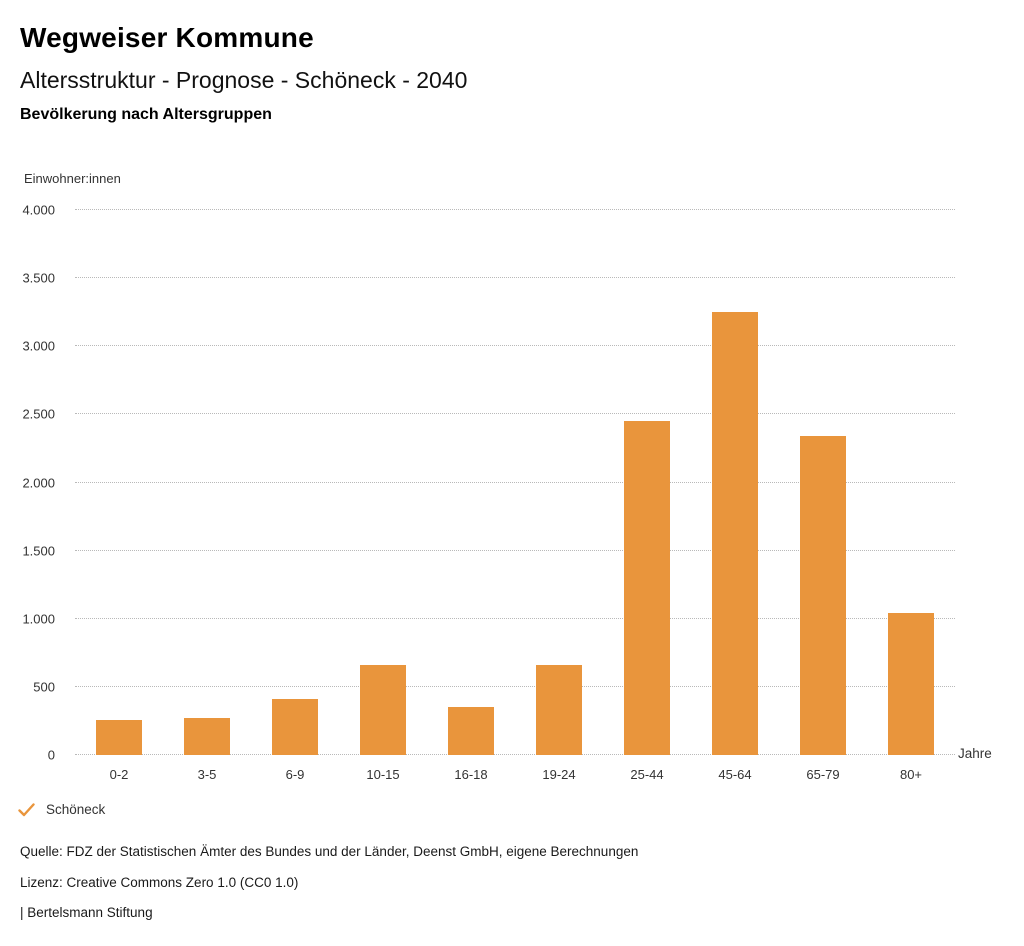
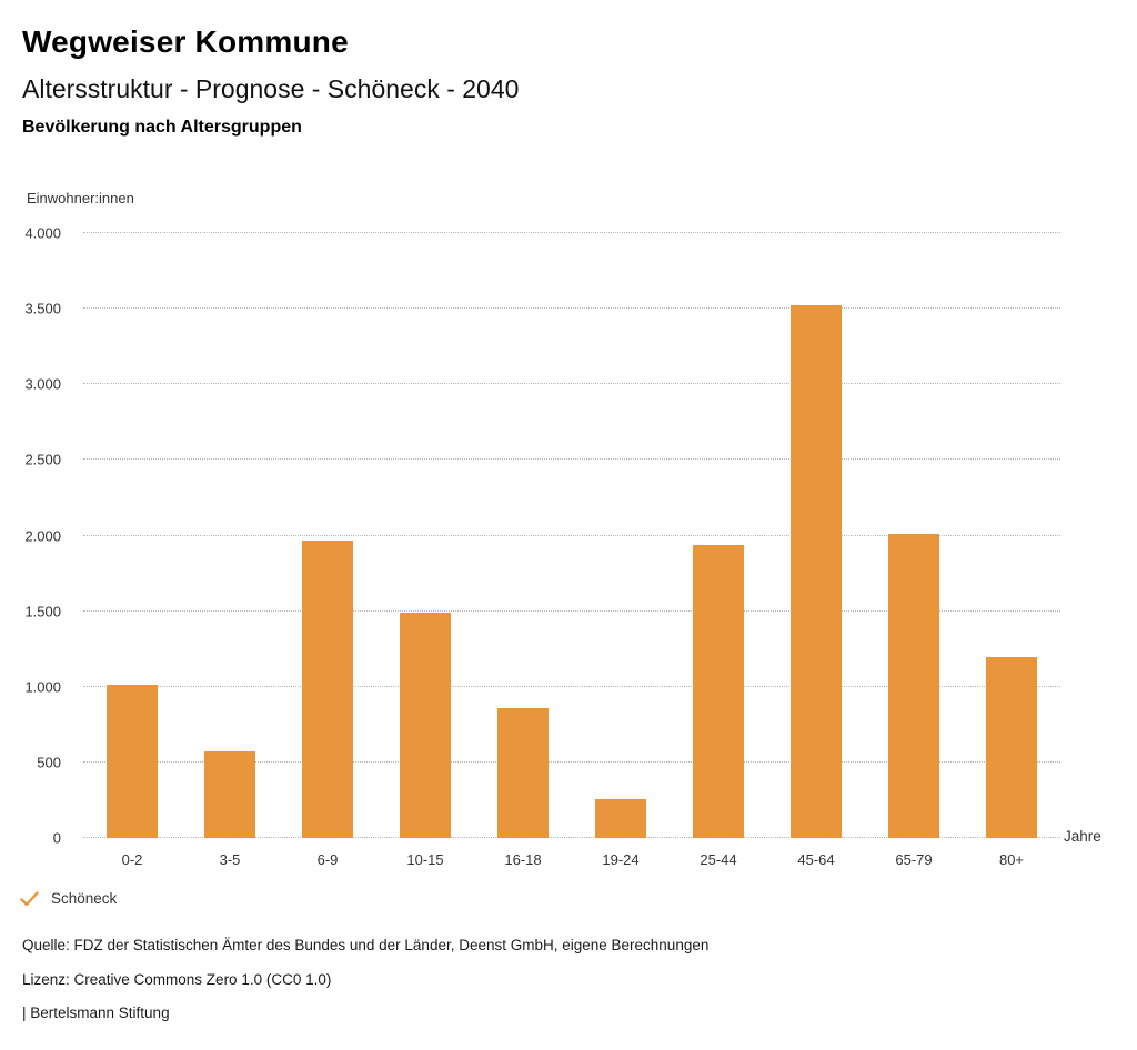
0-2: 260 -> 1010
3-5: 280 -> 570
6-9: 410 -> 1970
10-15: 660 -> 1490
16-18: 350 -> 860
19-24: 660 -> 260
25-44: 2450 -> 1940
45-64: 3250 -> 3520
65-79: 2340 -> 2010
80+: 1040 -> 1200
